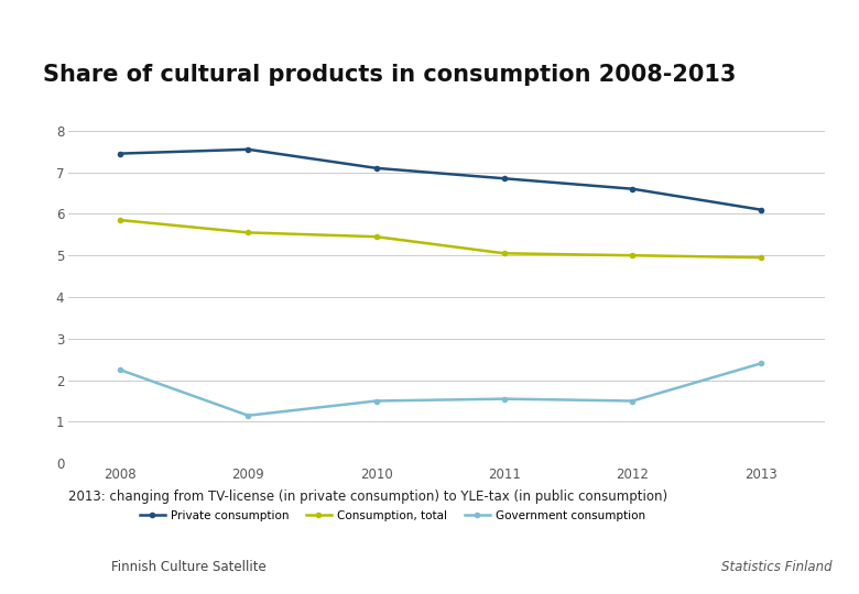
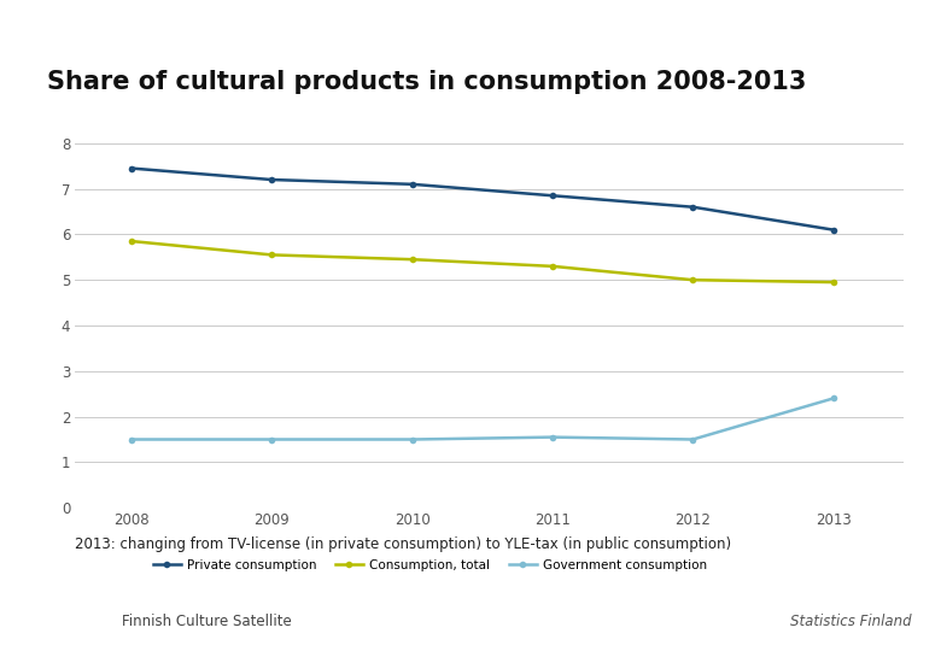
Government consumption/2008: 2.25 -> 1.50
Private consumption/2009: 7.55 -> 7.20
Government consumption/2009: 1.15 -> 1.50
Consumption, total/2011: 5.05 -> 5.30
